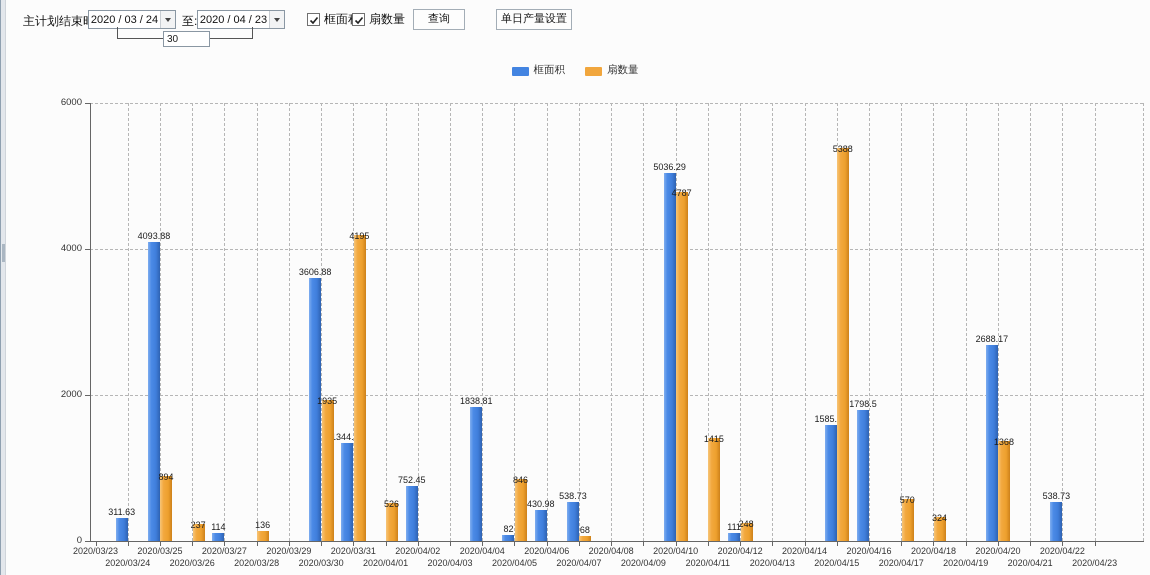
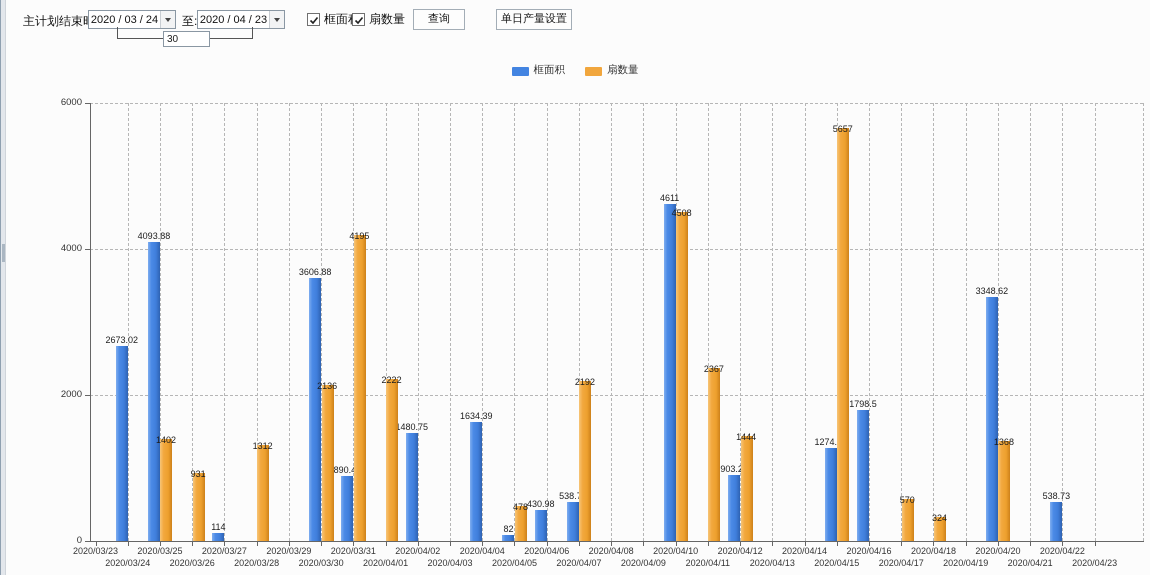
框面积/2020/03/24: 311.63 -> 2673.02
扇数量/2020/03/25: 894 -> 1402
扇数量/2020/03/26: 237 -> 931
扇数量/2020/03/28: 136 -> 1312
扇数量/2020/03/30: 1935 -> 2136
框面积/2020/03/31: 1344.95 -> 890.49
扇数量/2020/04/01: 526 -> 2222
框面积/2020/04/02: 752.45 -> 1480.75
框面积/2020/04/04: 1838.81 -> 1634.39
扇数量/2020/04/05: 846 -> 478
扇数量/2020/04/07: 68 -> 2192
框面积/2020/04/10: 5036.29 -> 4611
扇数量/2020/04/10: 4787 -> 4508
扇数量/2020/04/11: 1415 -> 2367
框面积/2020/04/12: 111 -> 903.22
扇数量/2020/04/12: 248 -> 1444
框面积/2020/04/15: 1585.96 -> 1274.06
扇数量/2020/04/15: 5388 -> 5657
框面积/2020/04/20: 2688.17 -> 3348.62
